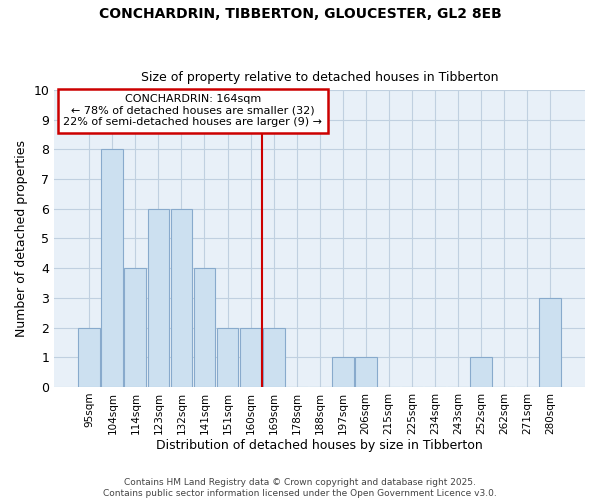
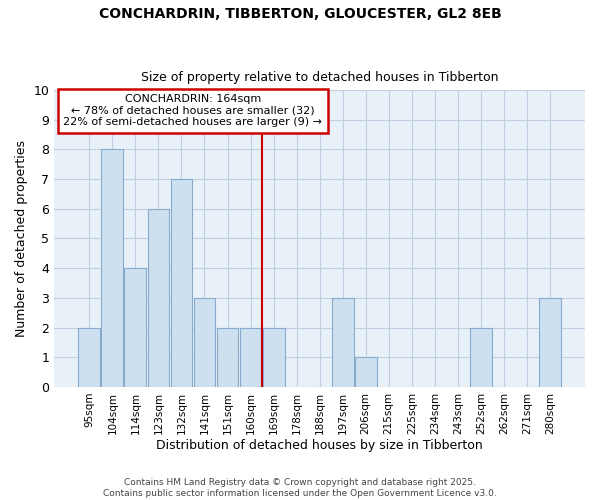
132sqm: 6 -> 7
141sqm: 4 -> 3
197sqm: 1 -> 3
252sqm: 1 -> 2
